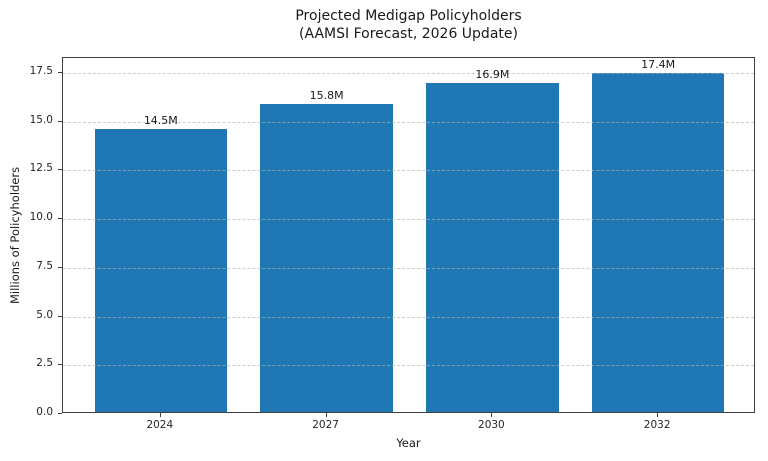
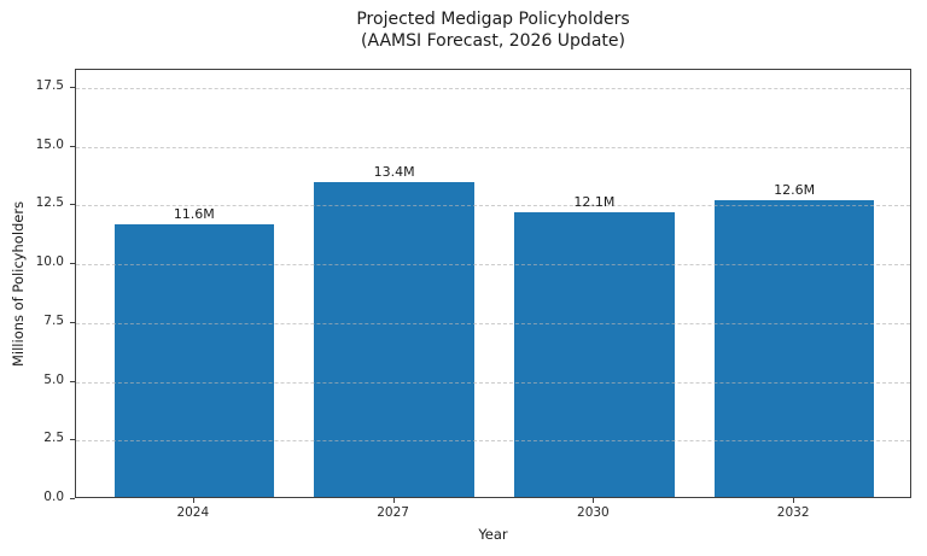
2024: 14.5M -> 11.6M
2027: 15.8M -> 13.4M
2030: 16.9M -> 12.1M
2032: 17.4M -> 12.6M
